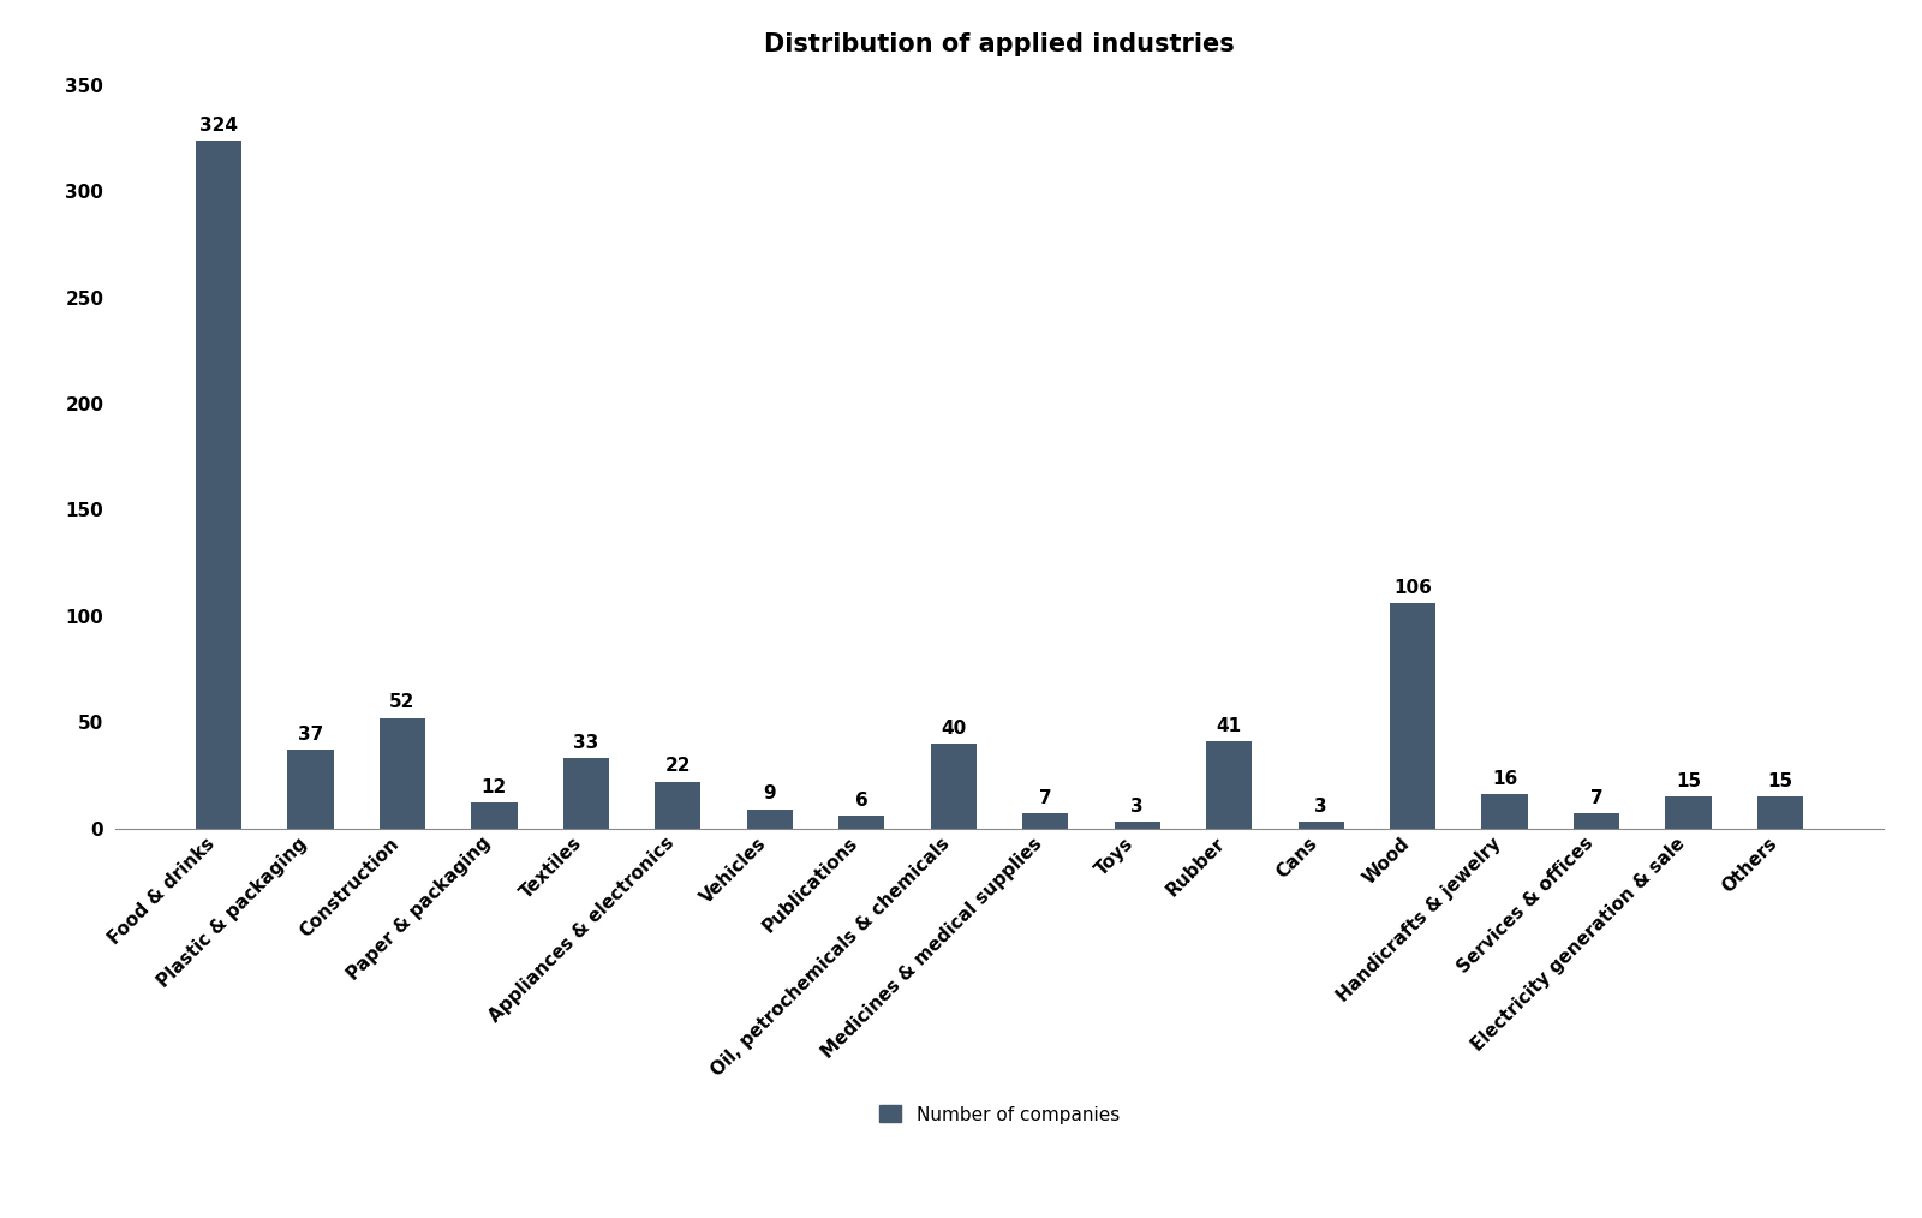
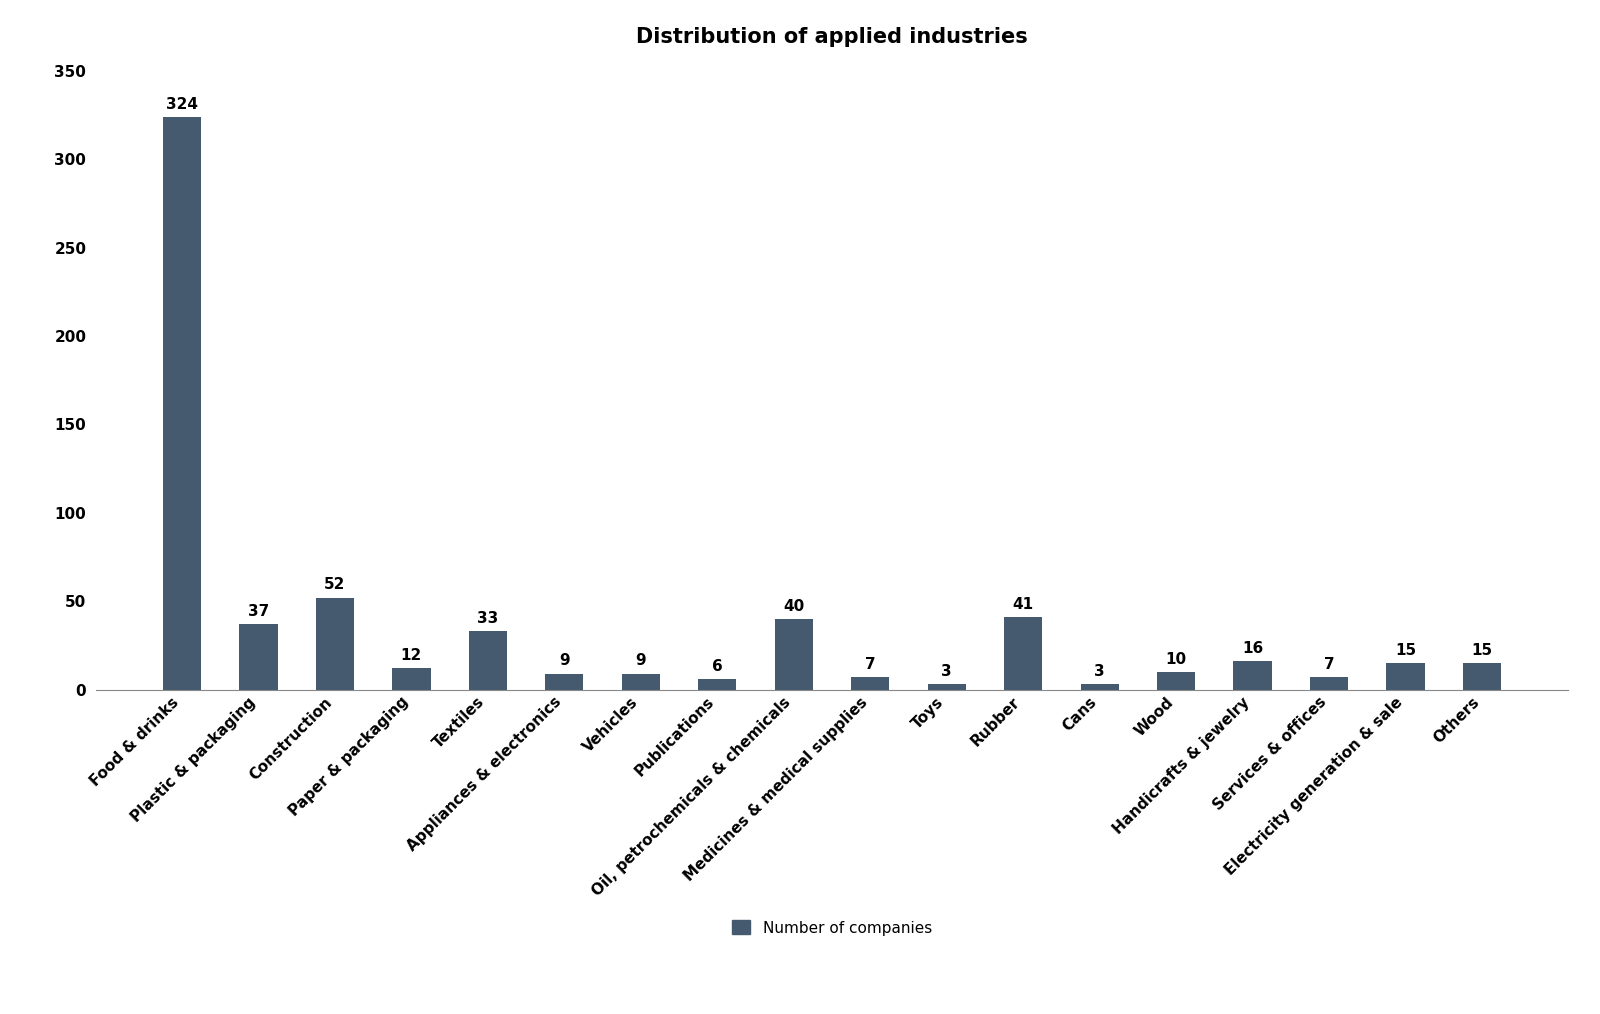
Appliances & electronics: 22 -> 9
Wood: 106 -> 10
